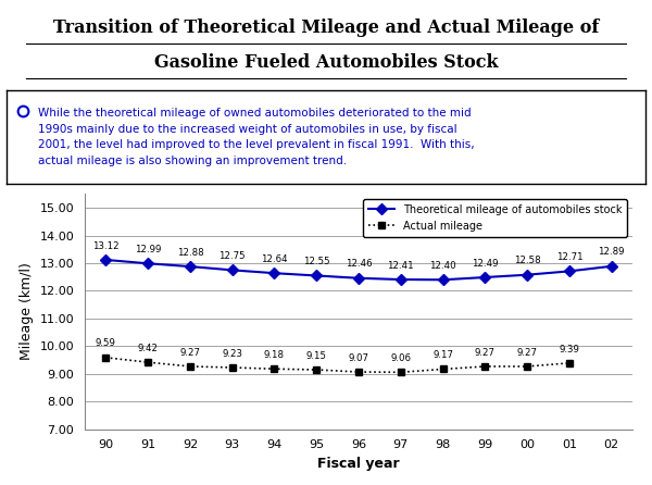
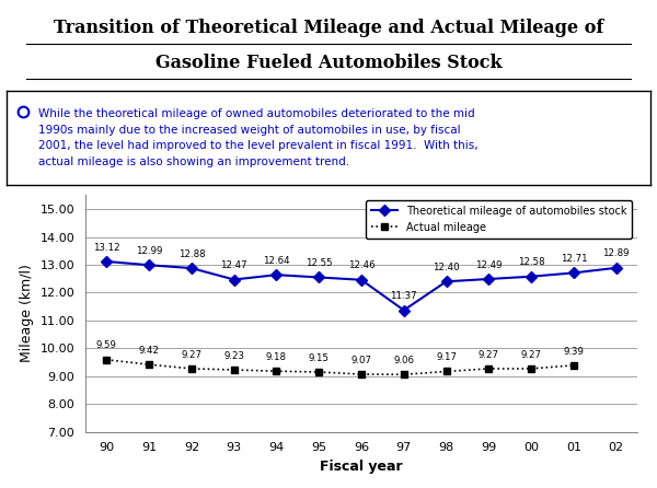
Theoretical mileage of automobiles stock/93: 12.75 -> 12.47
Theoretical mileage of automobiles stock/97: 12.41 -> 11.37
